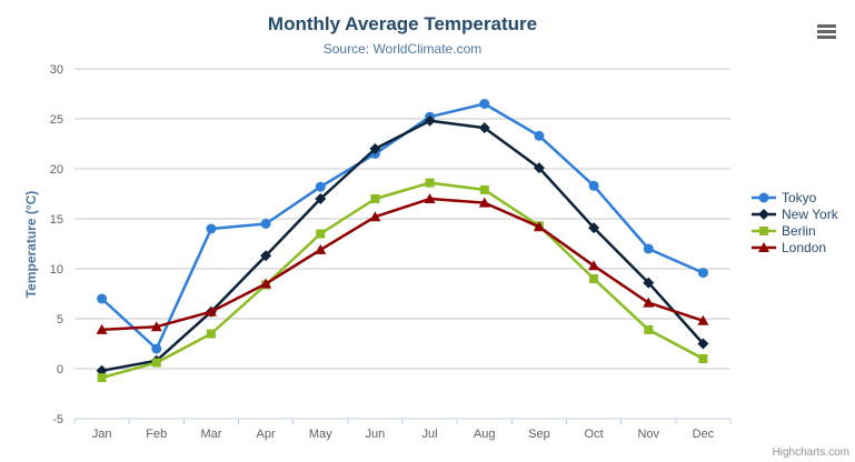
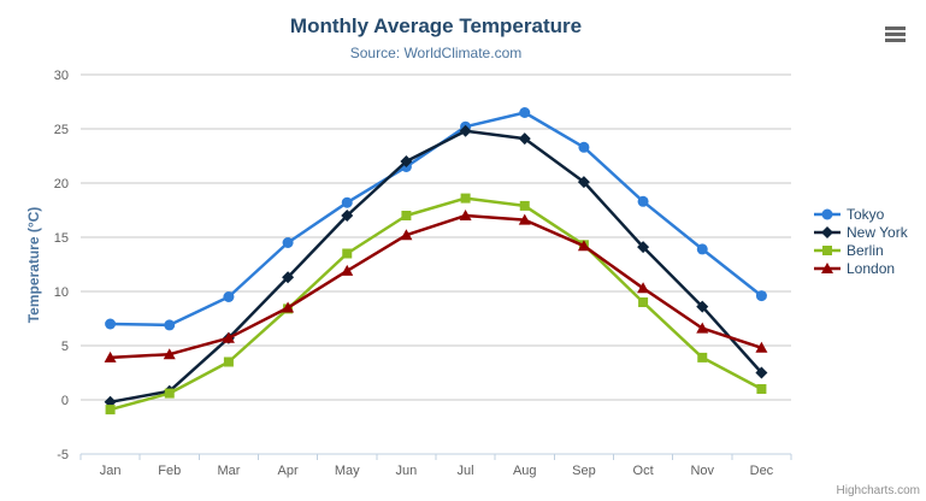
Tokyo/Feb: 2 -> 7
Tokyo/Mar: 14 -> 10
Tokyo/Nov: 12 -> 14
